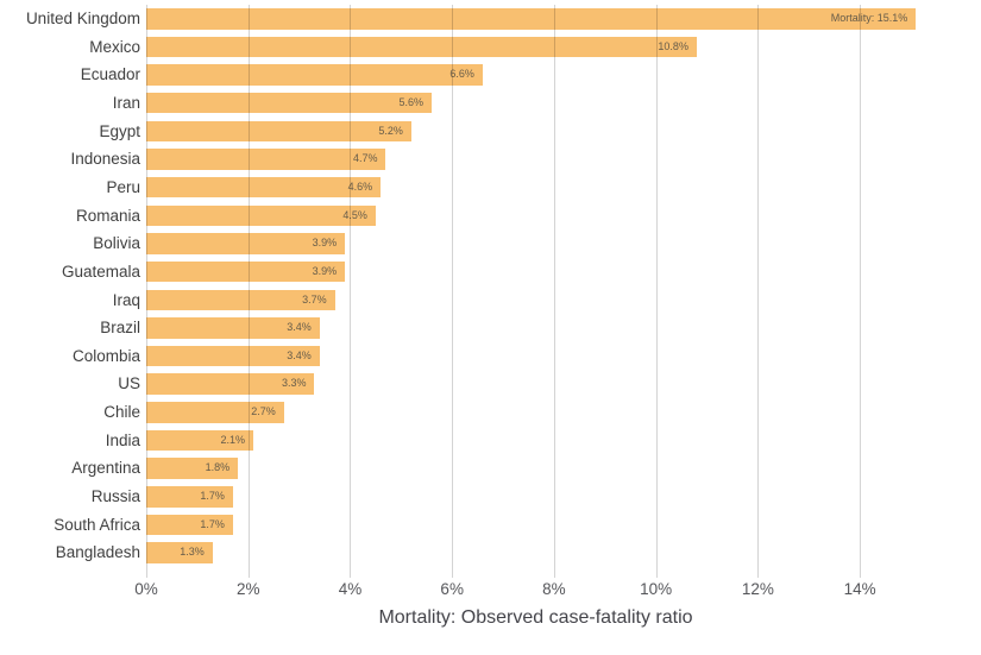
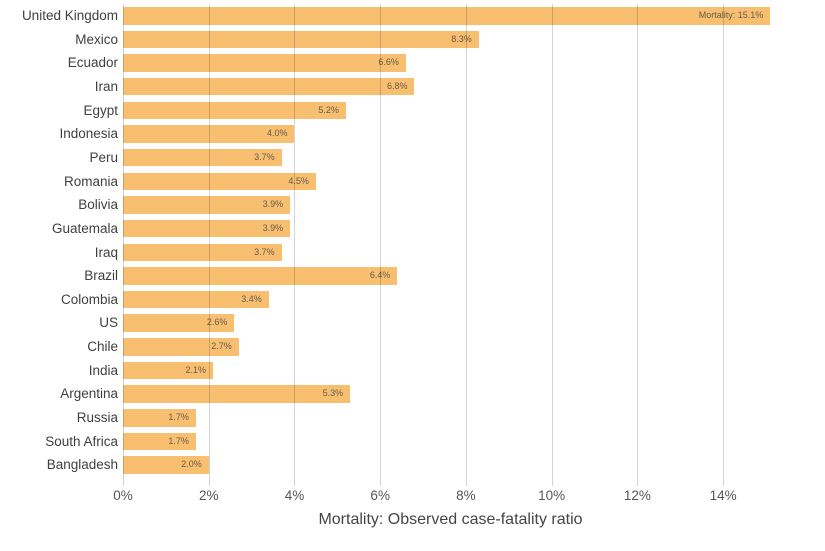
Mexico: 10.8% -> 8.3%
Iran: 5.6% -> 6.8%
Indonesia: 4.7% -> 4.0%
Peru: 4.6% -> 3.7%
Brazil: 3.4% -> 6.4%
US: 3.3% -> 2.6%
Argentina: 1.8% -> 5.3%
Bangladesh: 1.3% -> 2.0%
